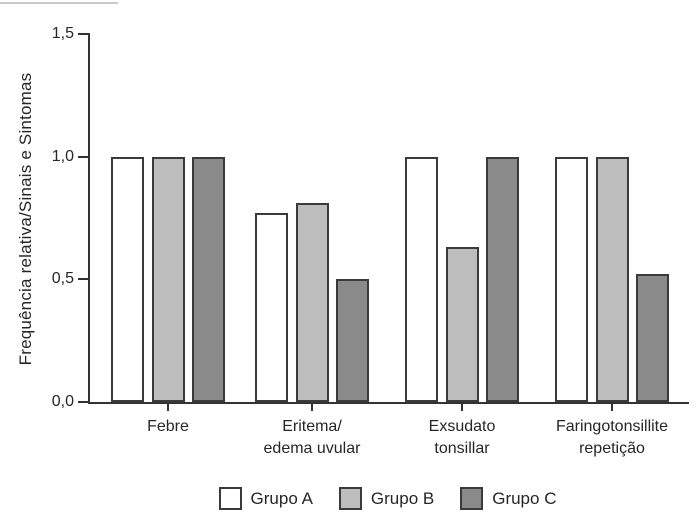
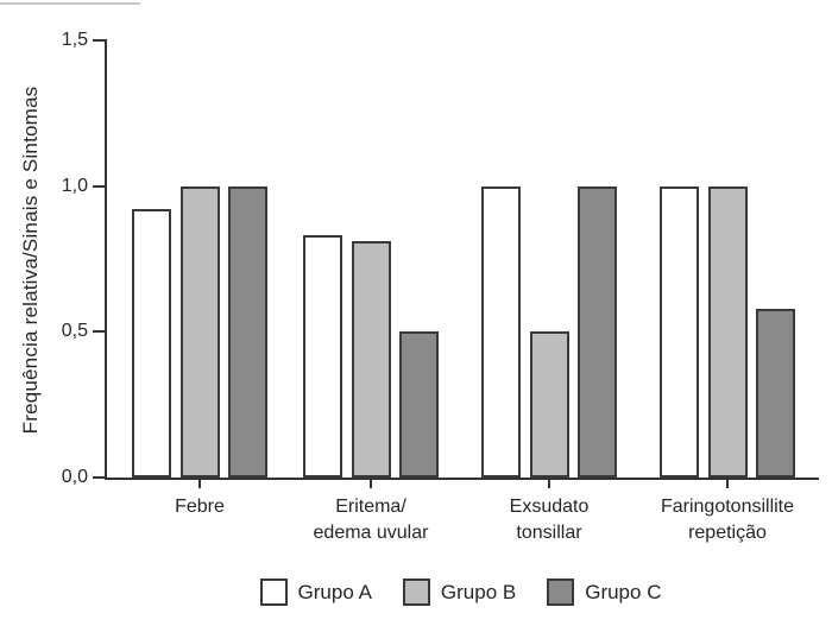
Grupo A/Febre: 1,00 -> 0,92
Grupo A/Eritema/ edema uvular: 0,77 -> 0,83
Grupo B/Exsudato tonsillar: 0,63 -> 0,50
Grupo C/Faringotonsillite repetição: 0,52 -> 0,58
